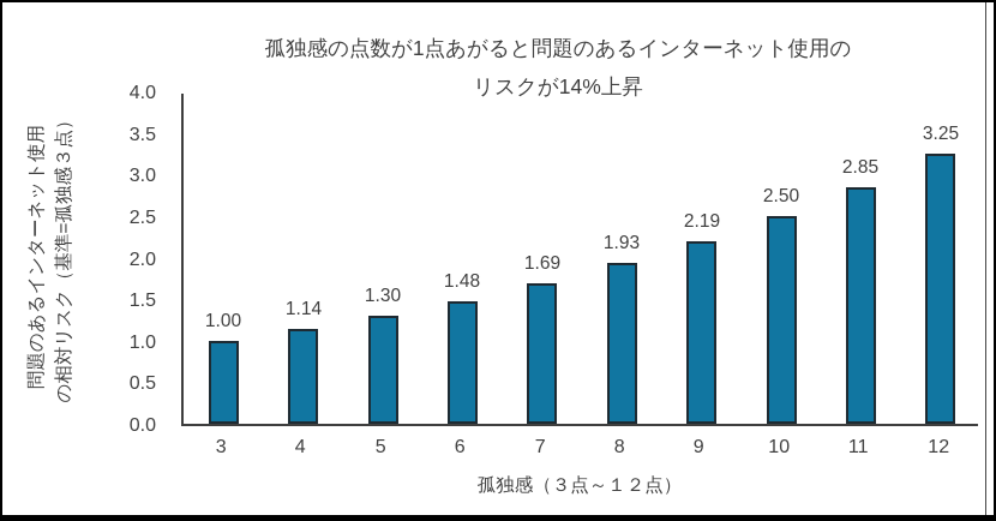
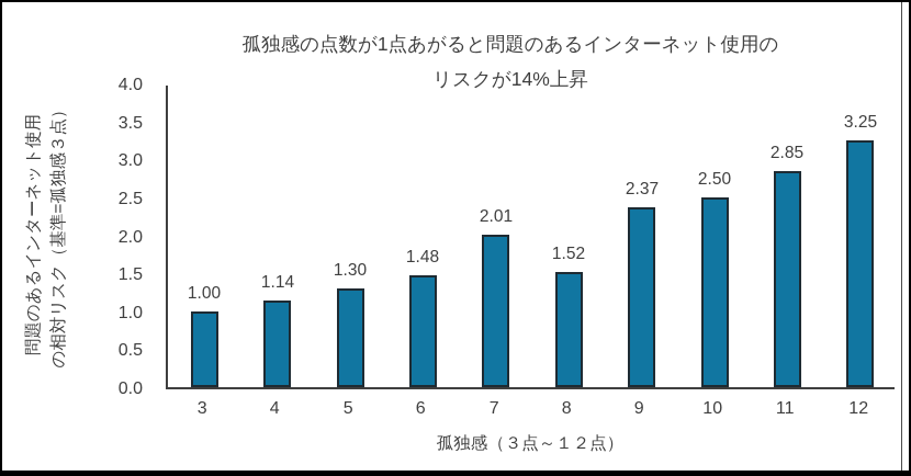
7: 1.69 -> 2.01
8: 1.93 -> 1.52
9: 2.19 -> 2.37
